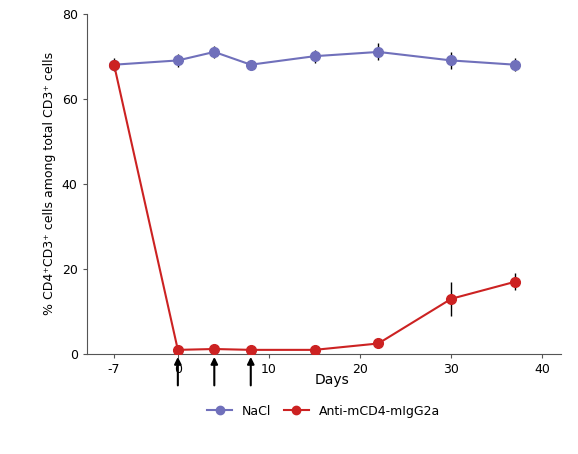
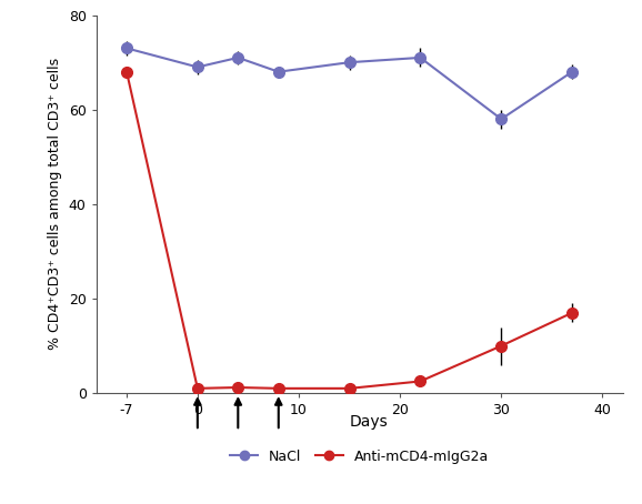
NaCl/-7: 68 -> 73
NaCl/30: 69 -> 58
Anti-mCD4-mIgG2a/30: 13.0 -> 10.0
